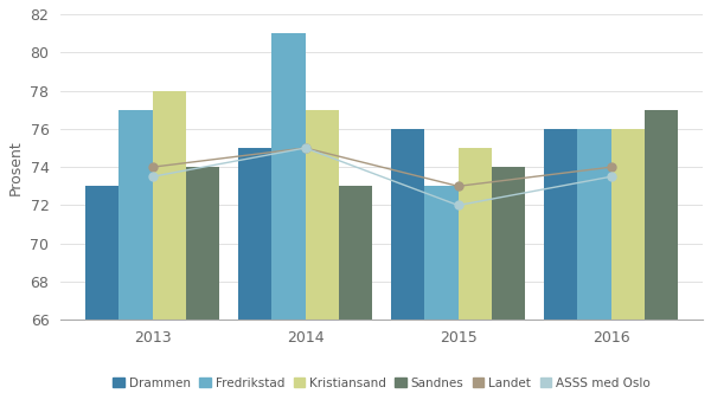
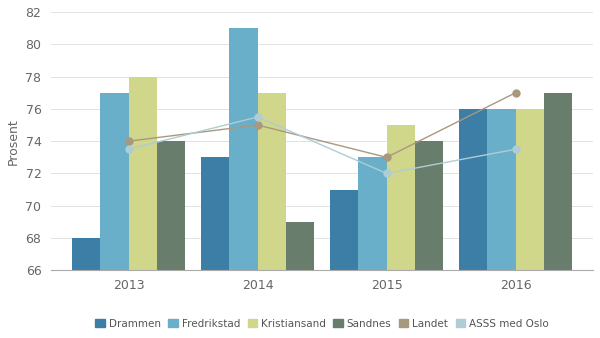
Drammen/2013: 73 -> 68
Drammen/2014: 75 -> 73
ASSS med Oslo/2014: 75.0 -> 75.5
Sandnes/2014: 73 -> 69
Drammen/2015: 76 -> 71
Landet/2016: 74 -> 77
